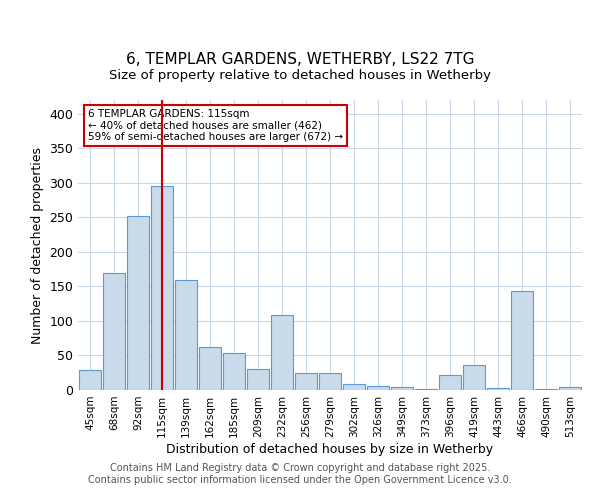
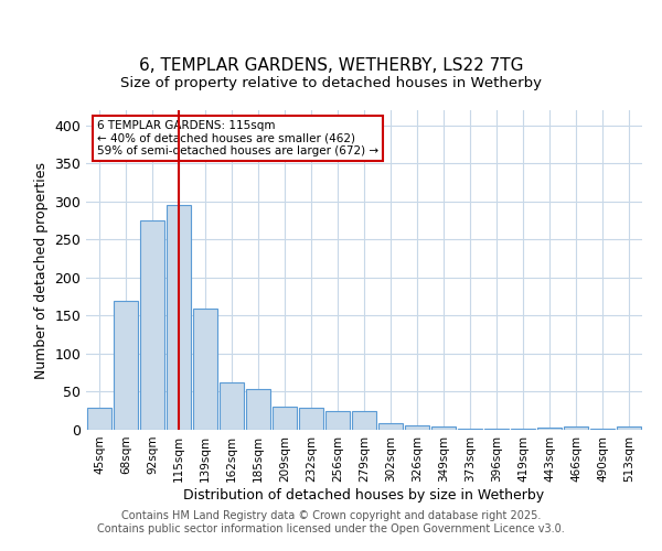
92sqm: 252 -> 275
232sqm: 108 -> 29
396sqm: 22 -> 1
419sqm: 36 -> 1
466sqm: 144 -> 4
